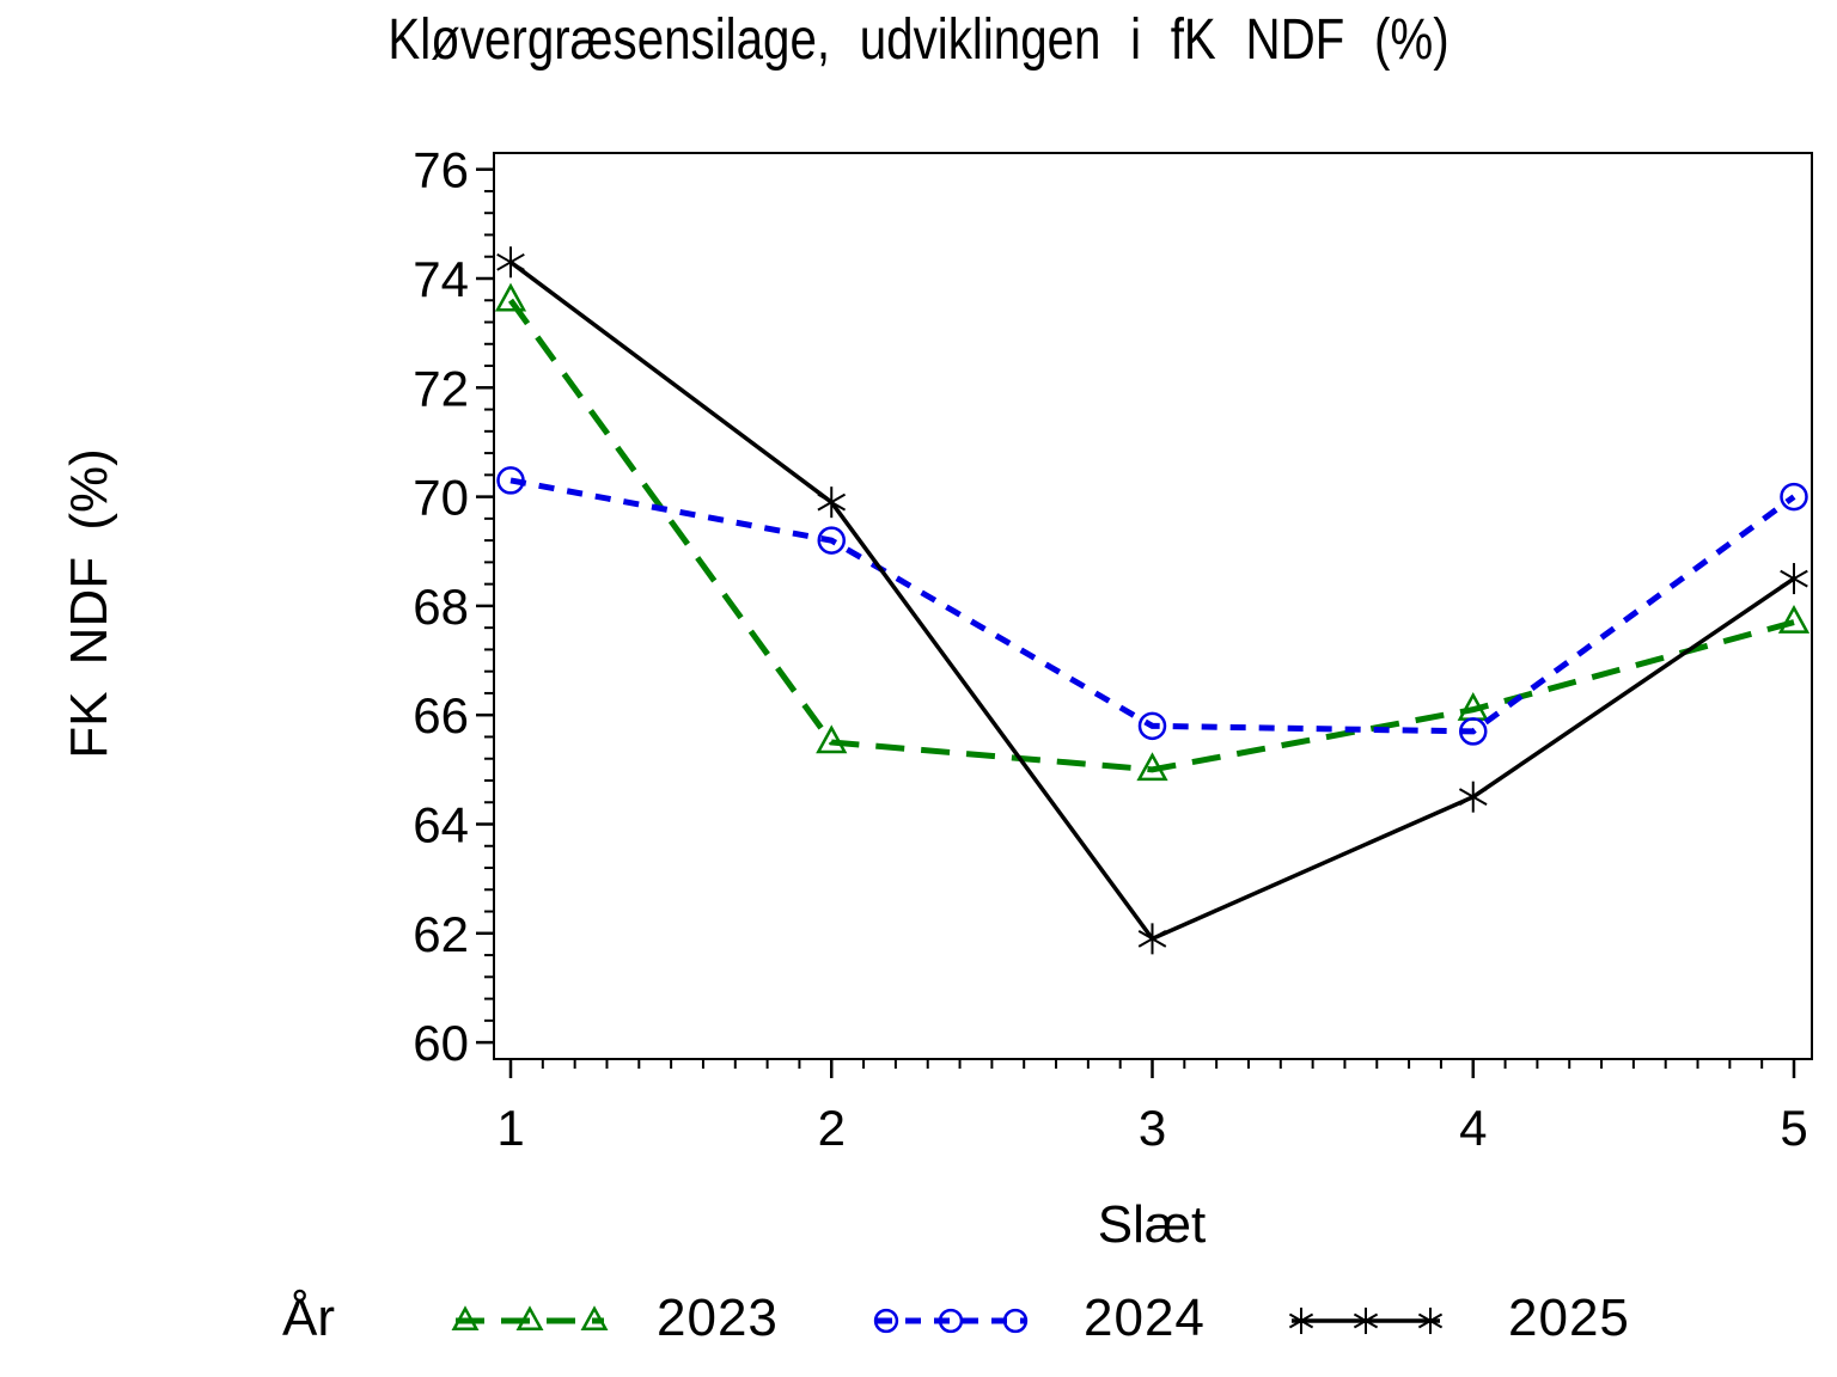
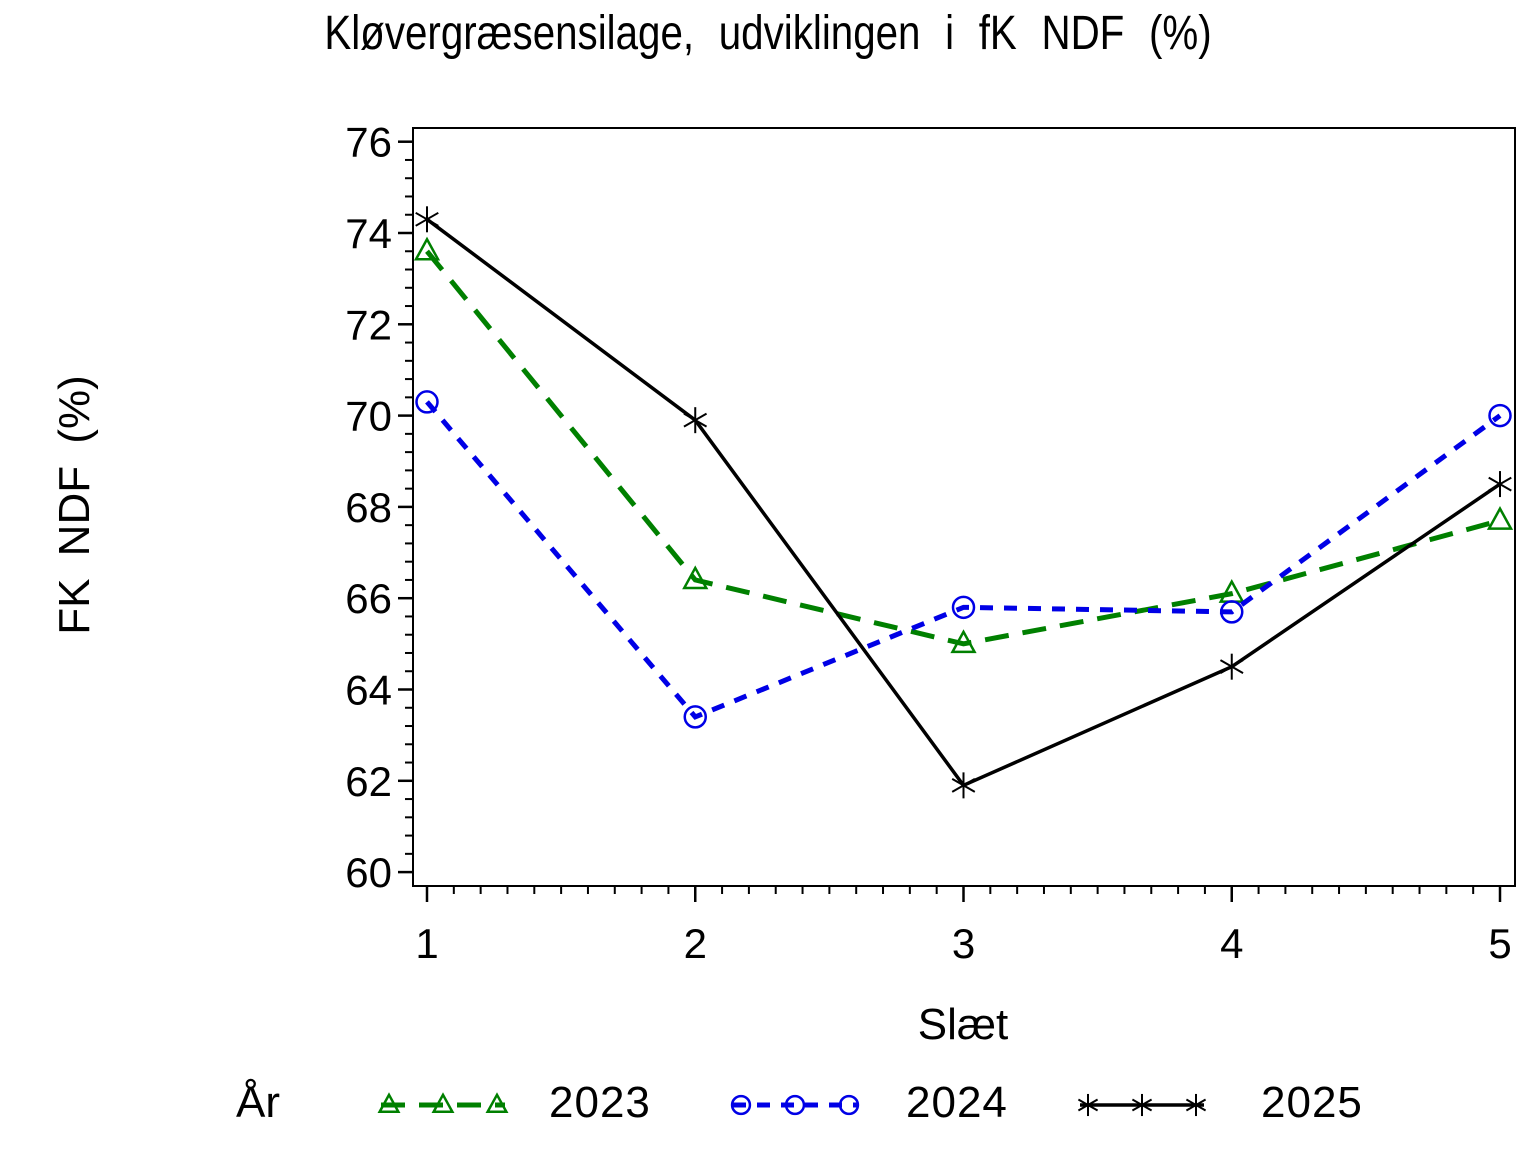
2023/2: 65.5 -> 66.4
2024/2: 69.2 -> 63.4
